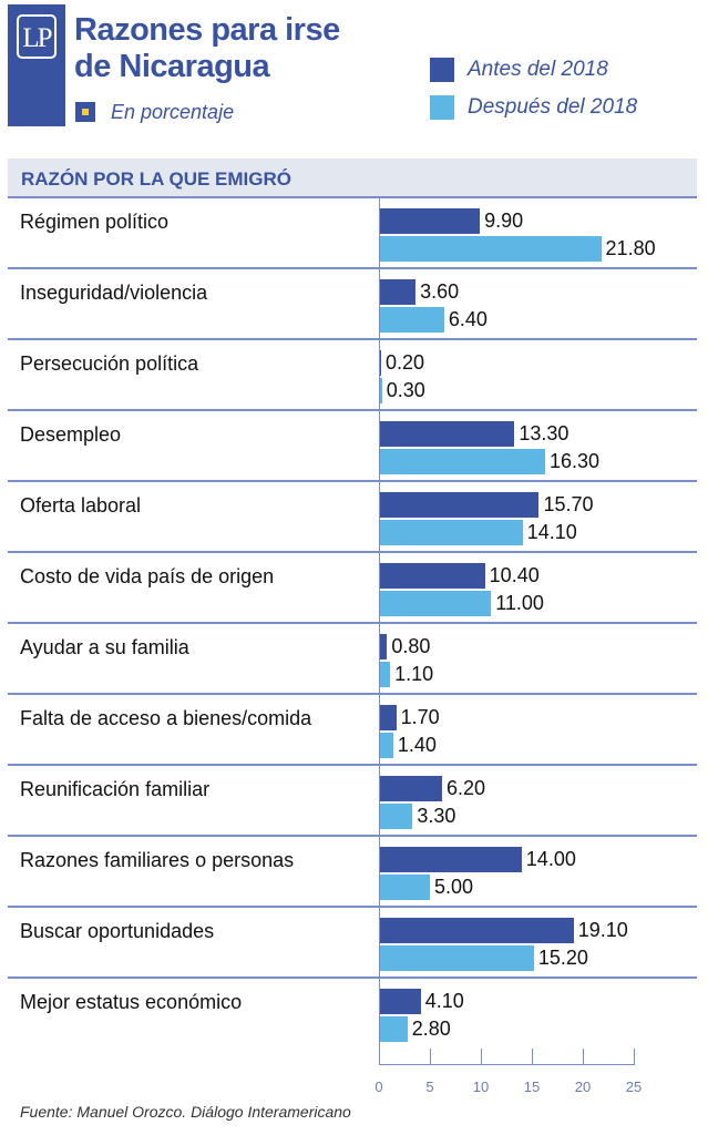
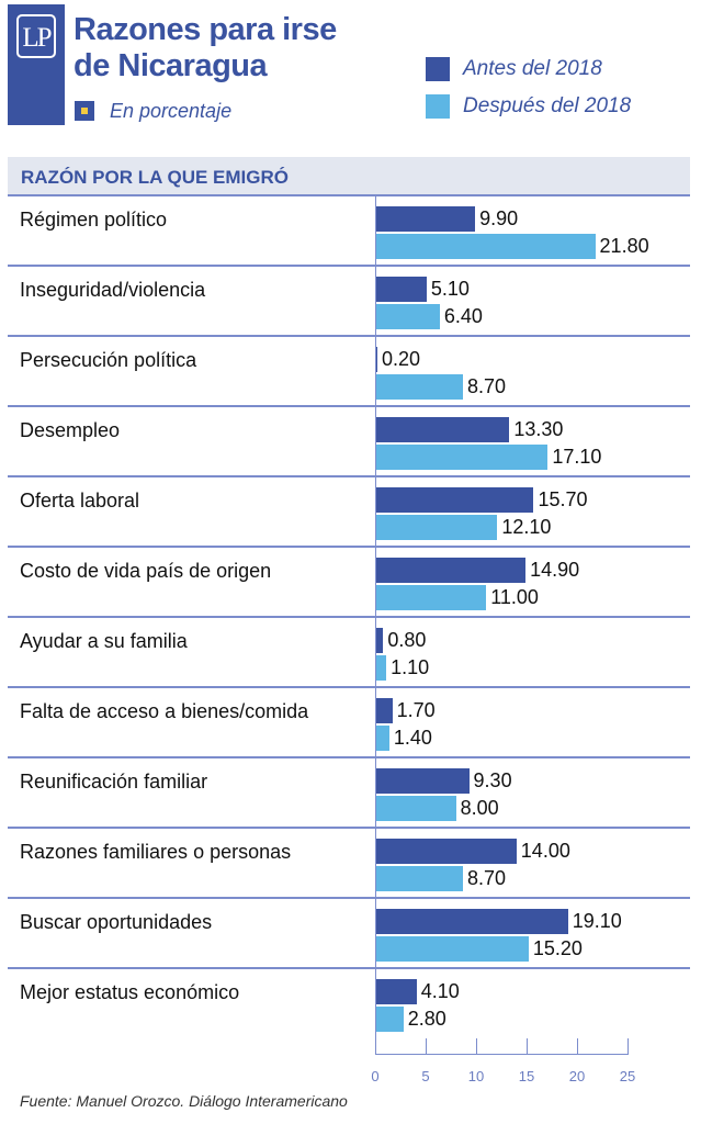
Antes del 2018/Inseguridad/violencia: 3.60 -> 5.10
Después del 2018/Persecución política: 0.30 -> 8.70
Después del 2018/Desempleo: 16.30 -> 17.10
Después del 2018/Oferta laboral: 14.10 -> 12.10
Antes del 2018/Costo de vida país de origen: 10.40 -> 14.90
Antes del 2018/Reunificación familiar: 6.20 -> 9.30
Después del 2018/Reunificación familiar: 3.30 -> 8.00
Después del 2018/Razones familiares o personas: 5.00 -> 8.70
